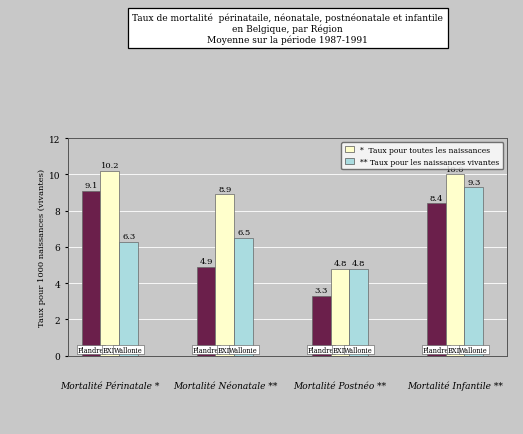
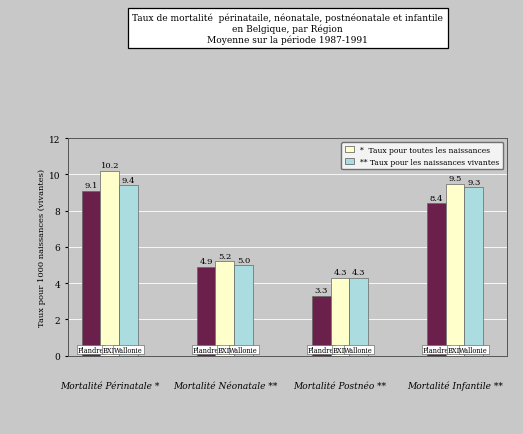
** Taux pour les naissances vivantes/Mortalité Périnatale *: 6.3 -> 9.4
* Taux pour toutes les naissances/Mortalité Néonatale **: 8.9 -> 5.2
** Taux pour les naissances vivantes/Mortalité Néonatale **: 6.5 -> 5.0
* Taux pour toutes les naissances/Mortalité Postnéo **: 4.8 -> 4.3
** Taux pour les naissances vivantes/Mortalité Postnéo **: 4.8 -> 4.3
* Taux pour toutes les naissances/Mortalité Infantile **: 10.0 -> 9.5
